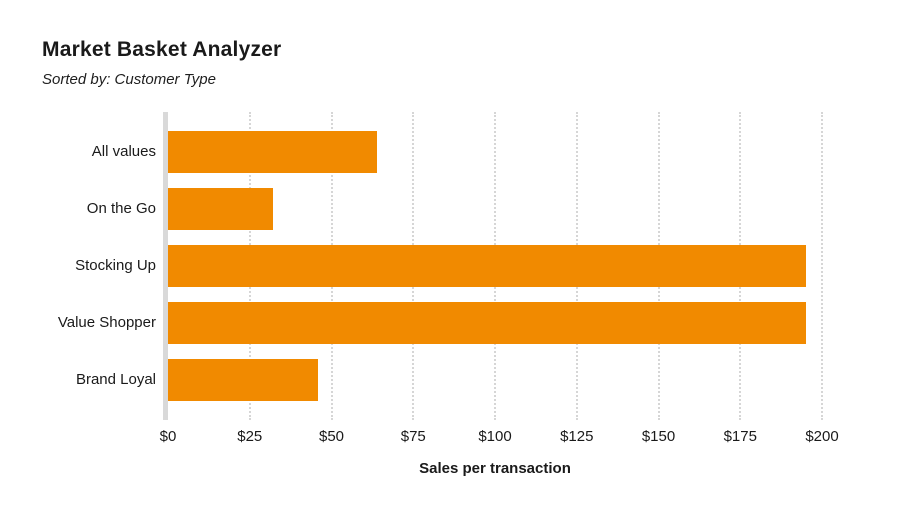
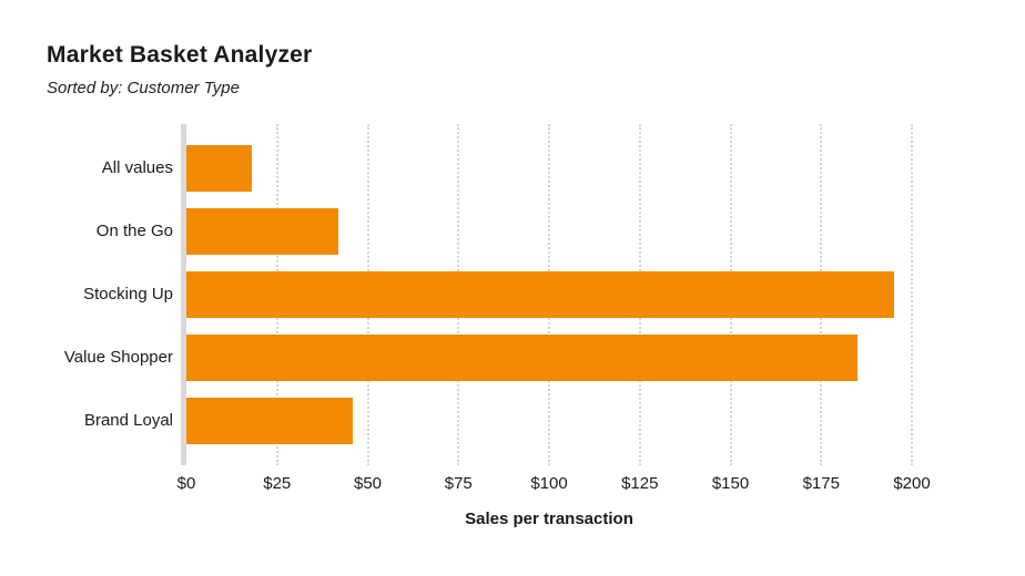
All values: $64 -> $18
On the Go: $32 -> $42
Value Shopper: $195 -> $185
